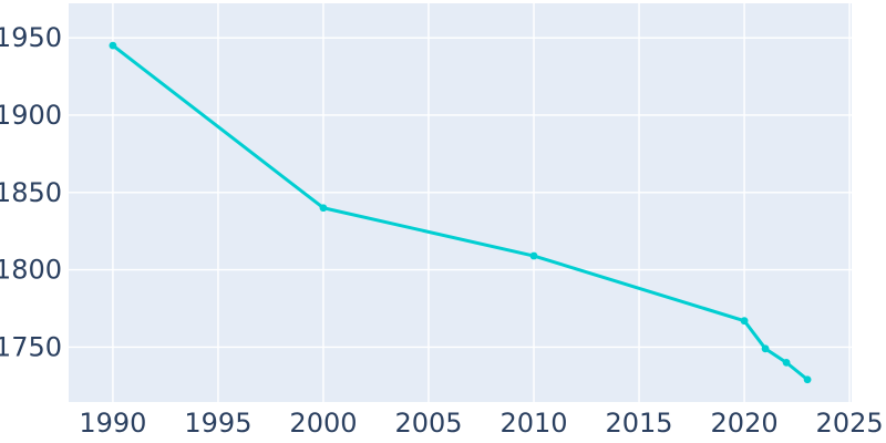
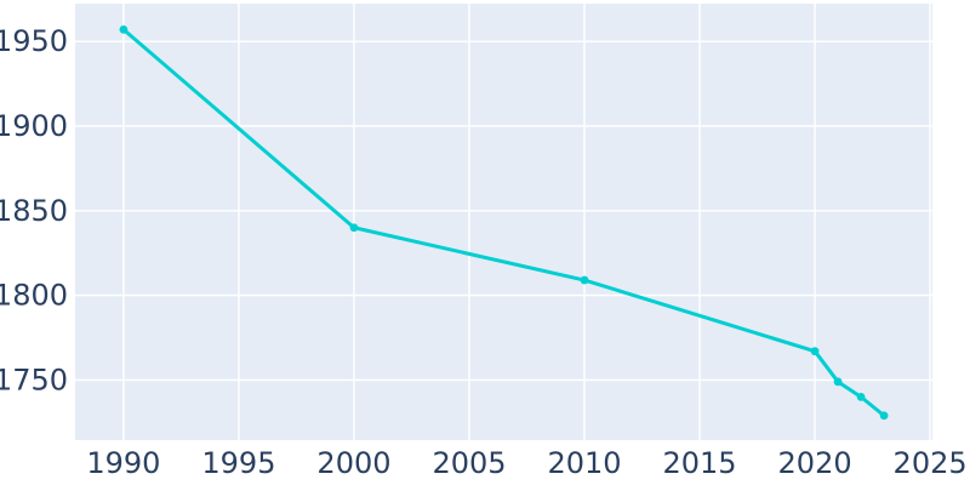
1990: 1945 -> 1957
